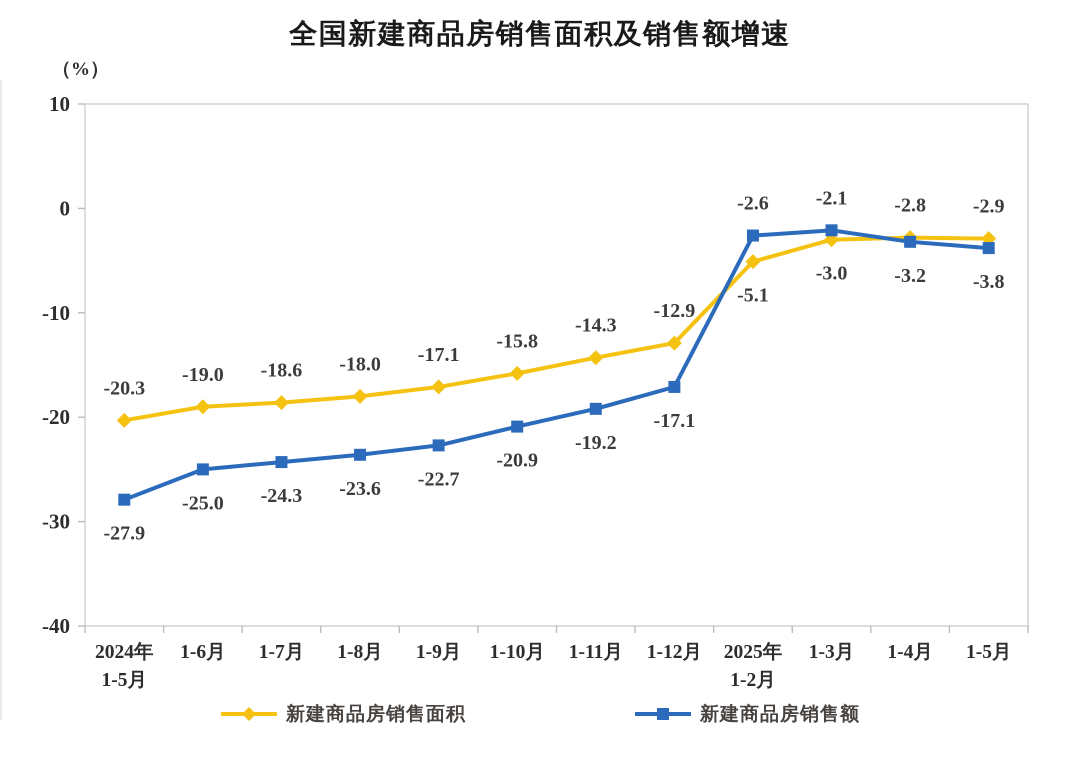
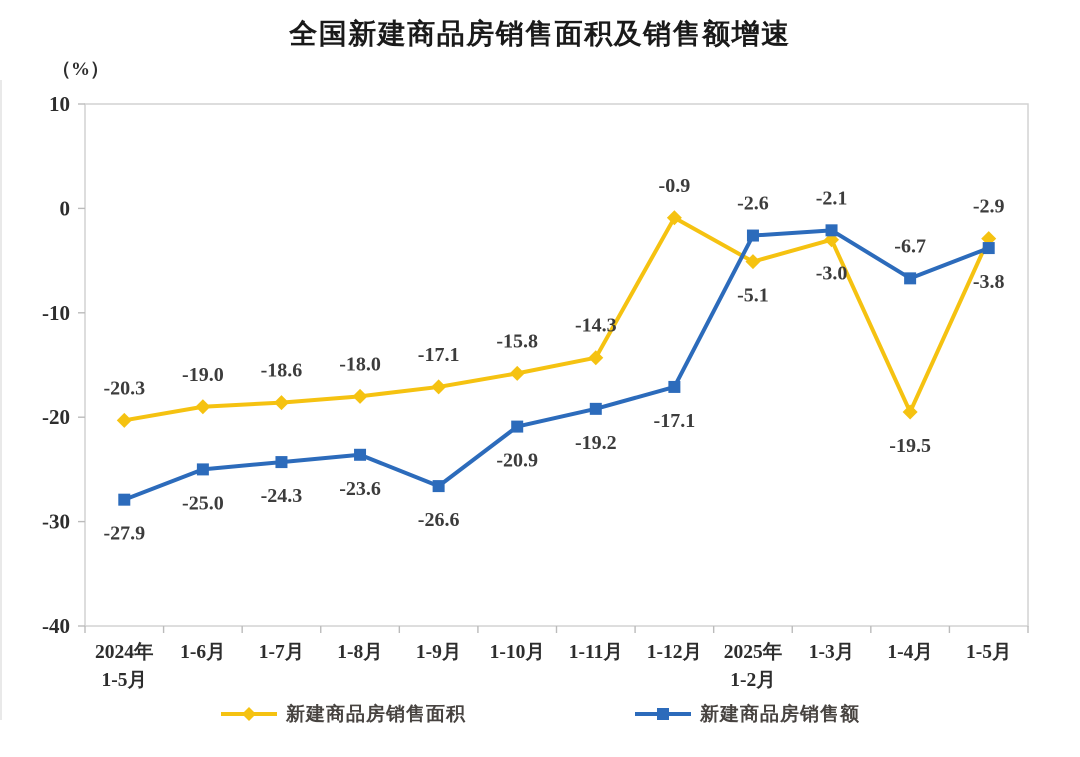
新建商品房销售额/1-9月: -22.7 -> -26.6
新建商品房销售面积/1-12月: -12.9 -> -0.9
新建商品房销售面积/1-4月: -2.8 -> -19.5
新建商品房销售额/1-4月: -3.2 -> -6.7
